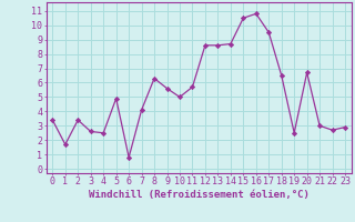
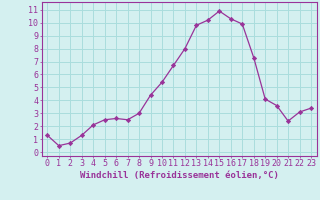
0: 3.4 -> 1.3
1: 1.7 -> 0.5
2: 3.4 -> 0.7
3: 2.6 -> 1.3
4: 2.5 -> 2.1
5: 4.9 -> 2.5
6: 0.8 -> 2.6
7: 4.1 -> 2.5
8: 6.3 -> 3.0
9: 5.6 -> 4.4
10: 5.0 -> 5.4
11: 5.7 -> 6.7
12: 8.6 -> 8.0
13: 8.6 -> 9.8
14: 8.7 -> 10.2
15: 10.5 -> 10.9
16: 10.8 -> 10.3
17: 9.5 -> 9.9
18: 6.5 -> 7.3
19: 2.5 -> 4.1
20: 6.7 -> 3.6
21: 3.0 -> 2.4
22: 2.7 -> 3.1
23: 2.9 -> 3.4
